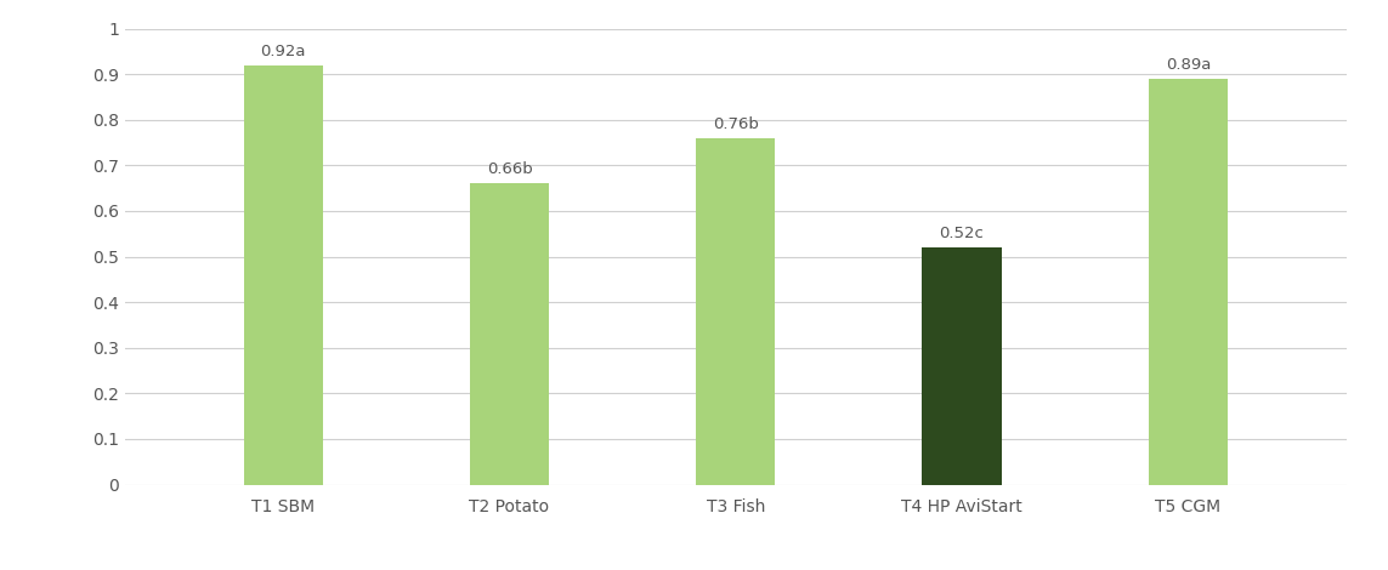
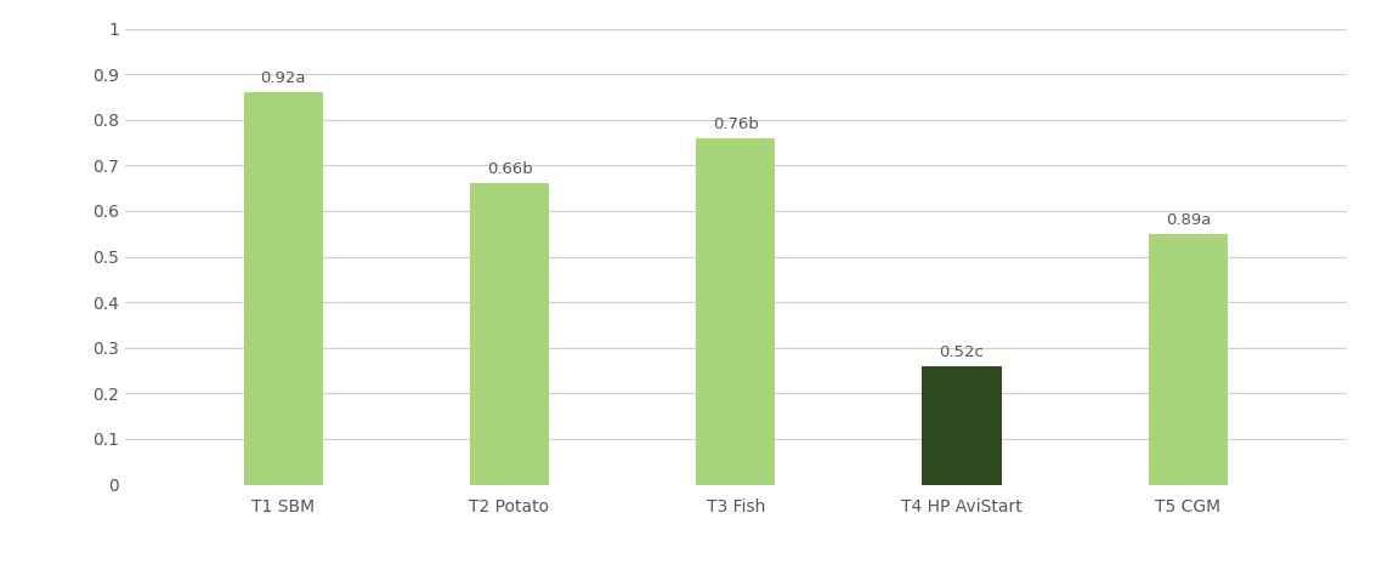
T1 SBM: 0.92 -> 0.86
T4 HP AviStart: 0.52 -> 0.26
T5 CGM: 0.89 -> 0.55
